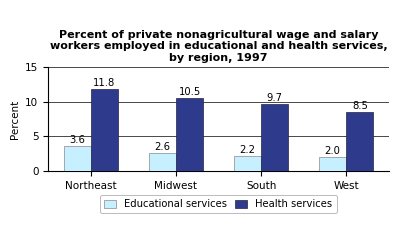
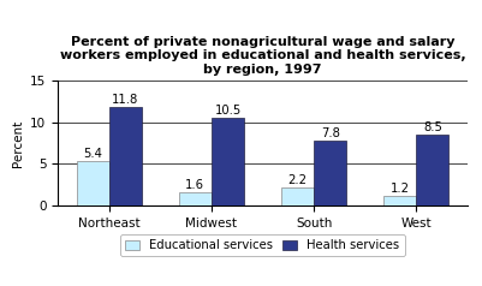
Educational services/Northeast: 3.6 -> 5.4
Educational services/Midwest: 2.6 -> 1.6
Health services/South: 9.7 -> 7.8
Educational services/West: 2.0 -> 1.2
